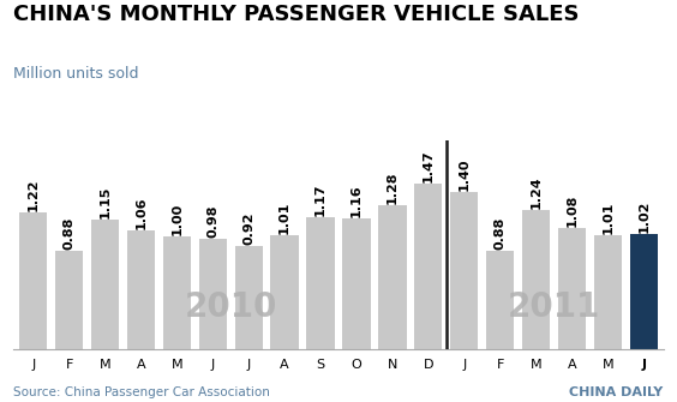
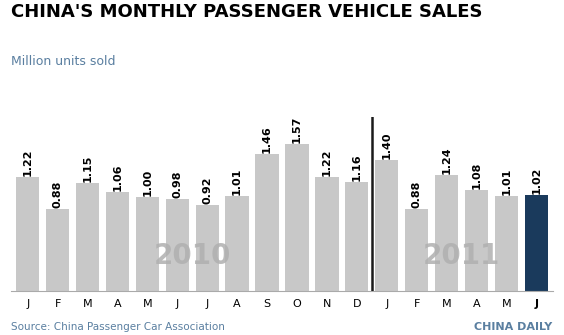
S: 1.17 -> 1.46
O: 1.16 -> 1.57
N: 1.28 -> 1.22
D: 1.47 -> 1.16
